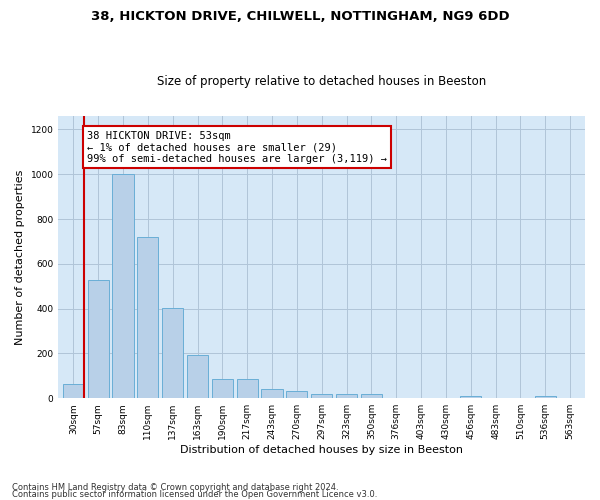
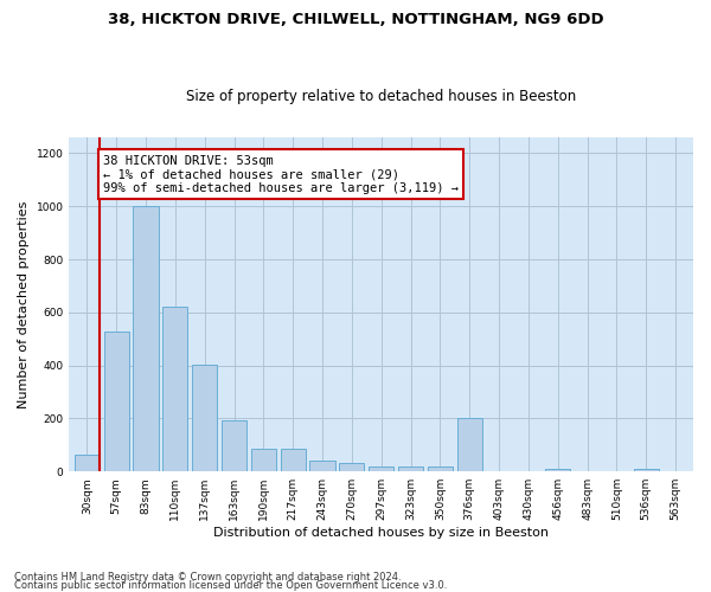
110sqm: 720 -> 620
376sqm: 3 -> 200
